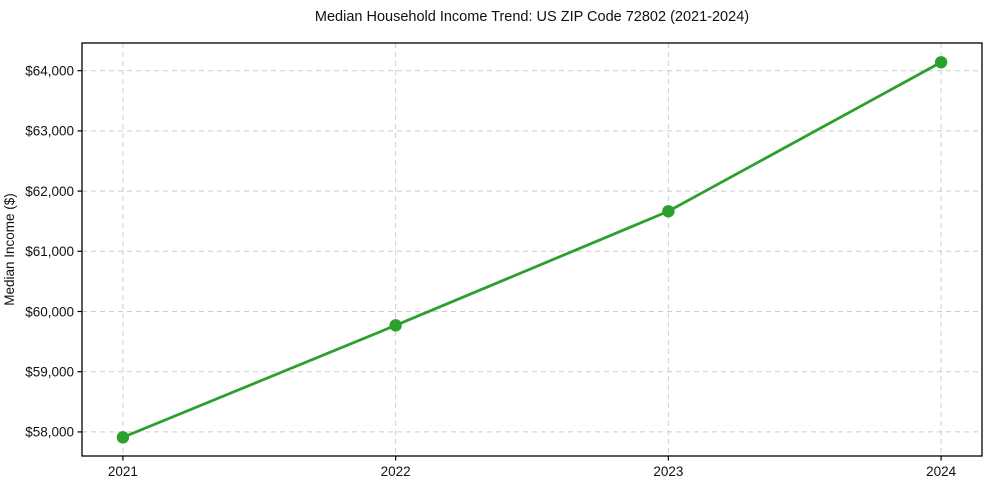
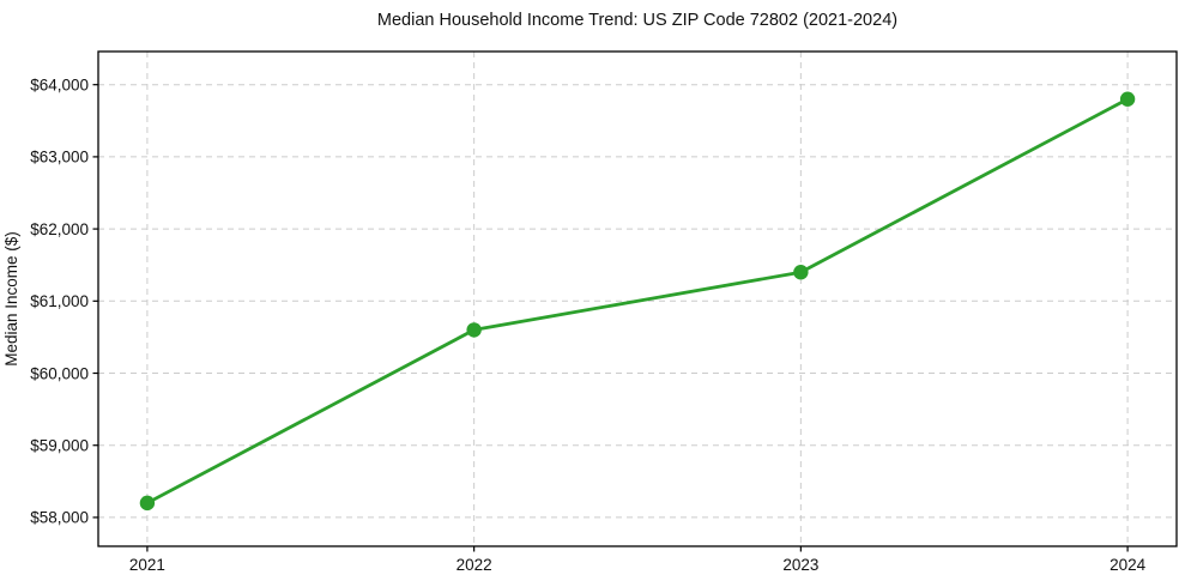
2021: $57900 -> $58200
2022: $59800 -> $60600
2023: $61700 -> $61400
2024: $64100 -> $63800
